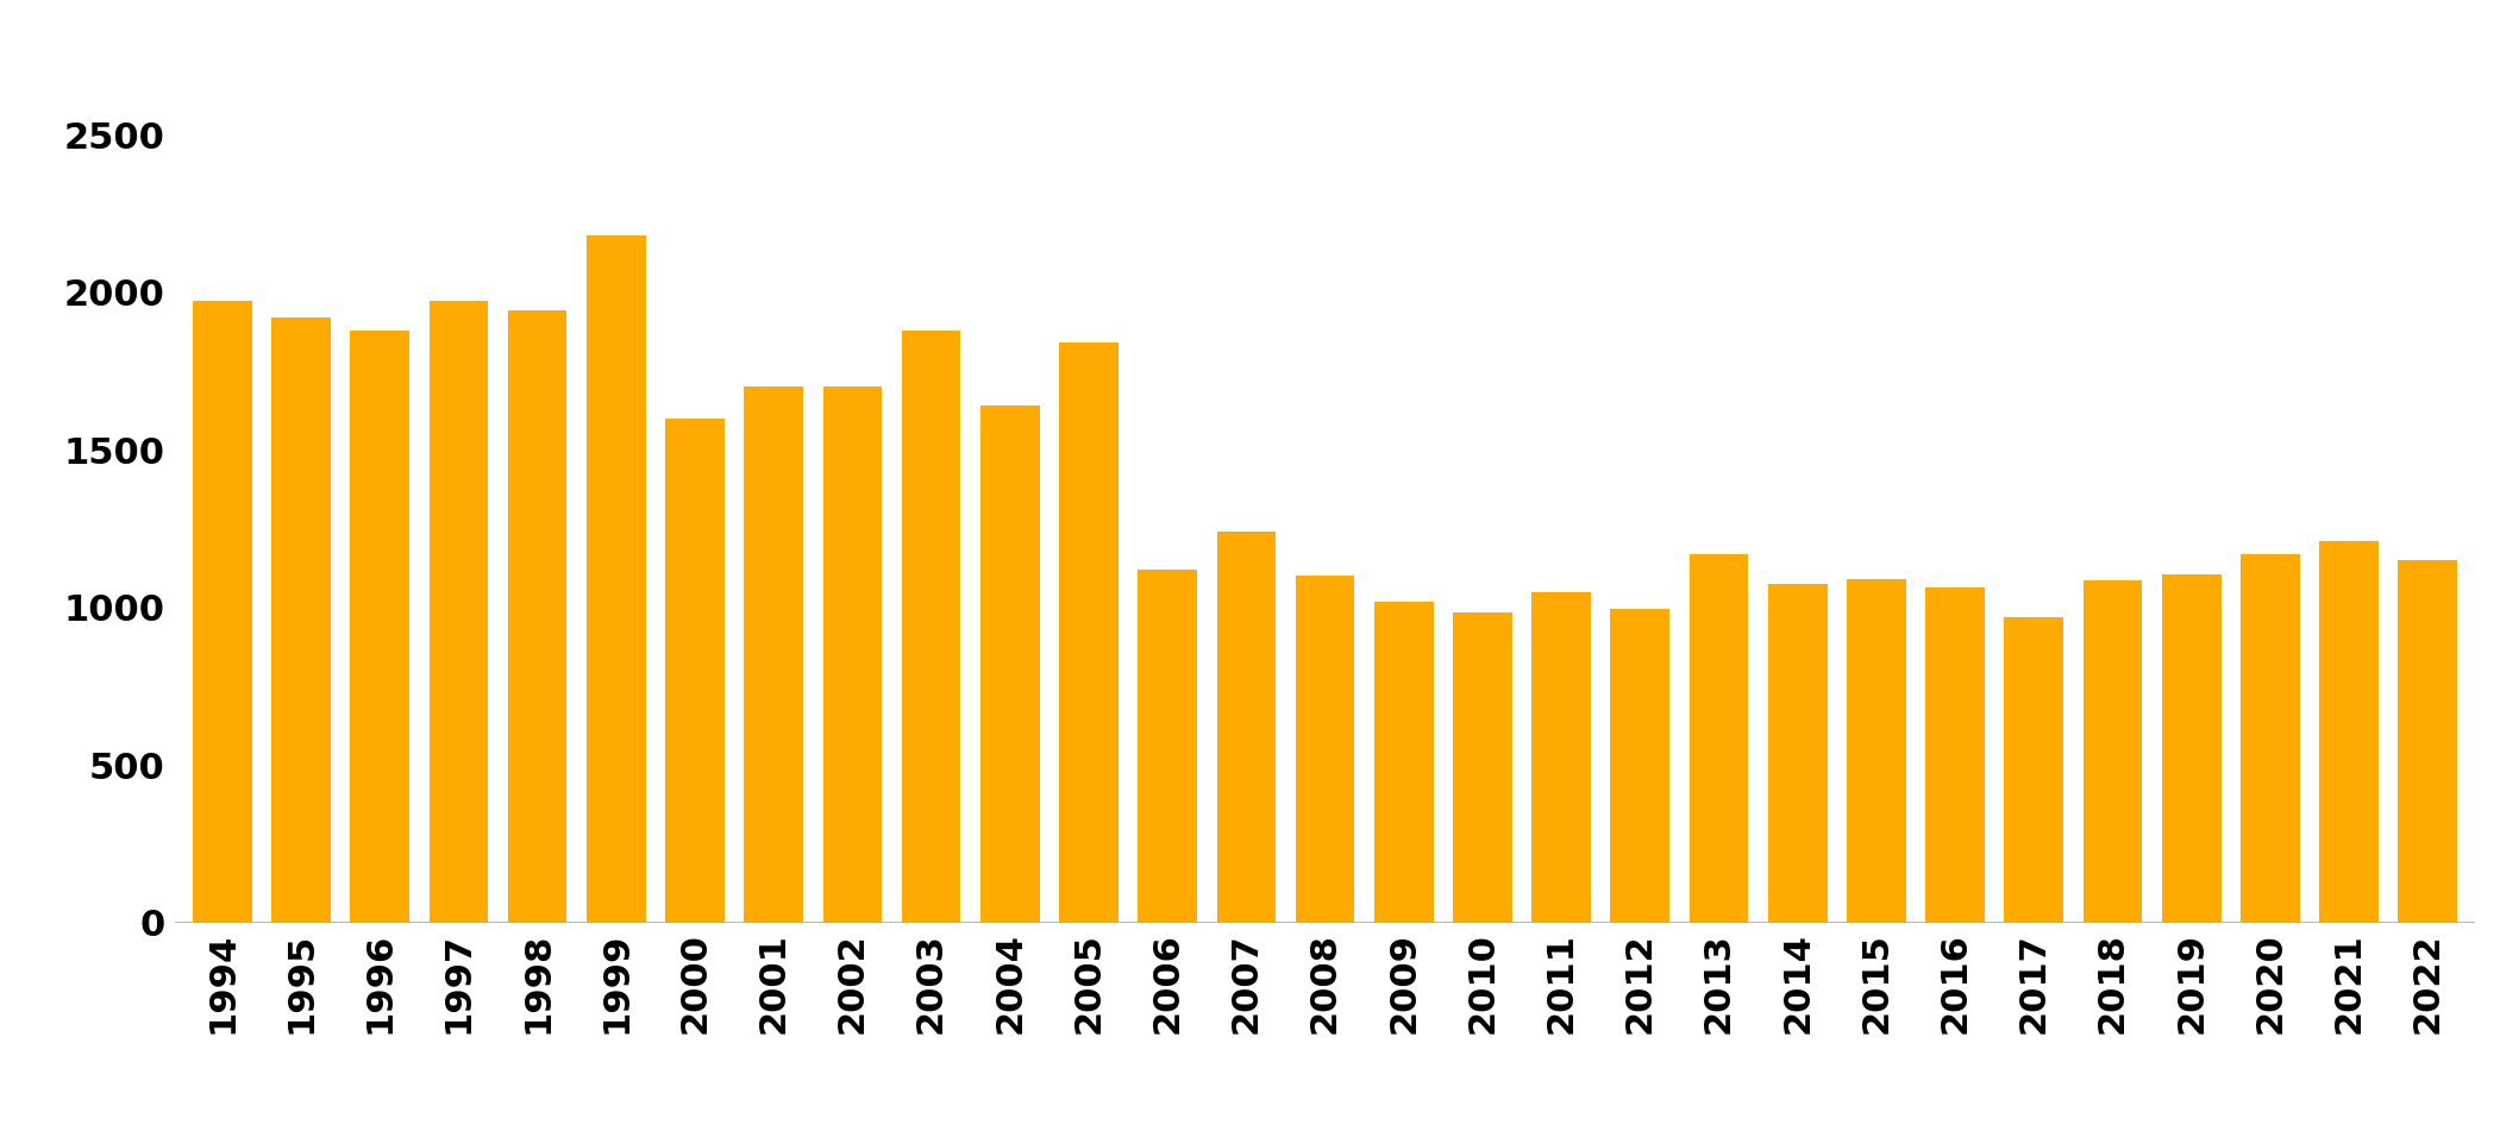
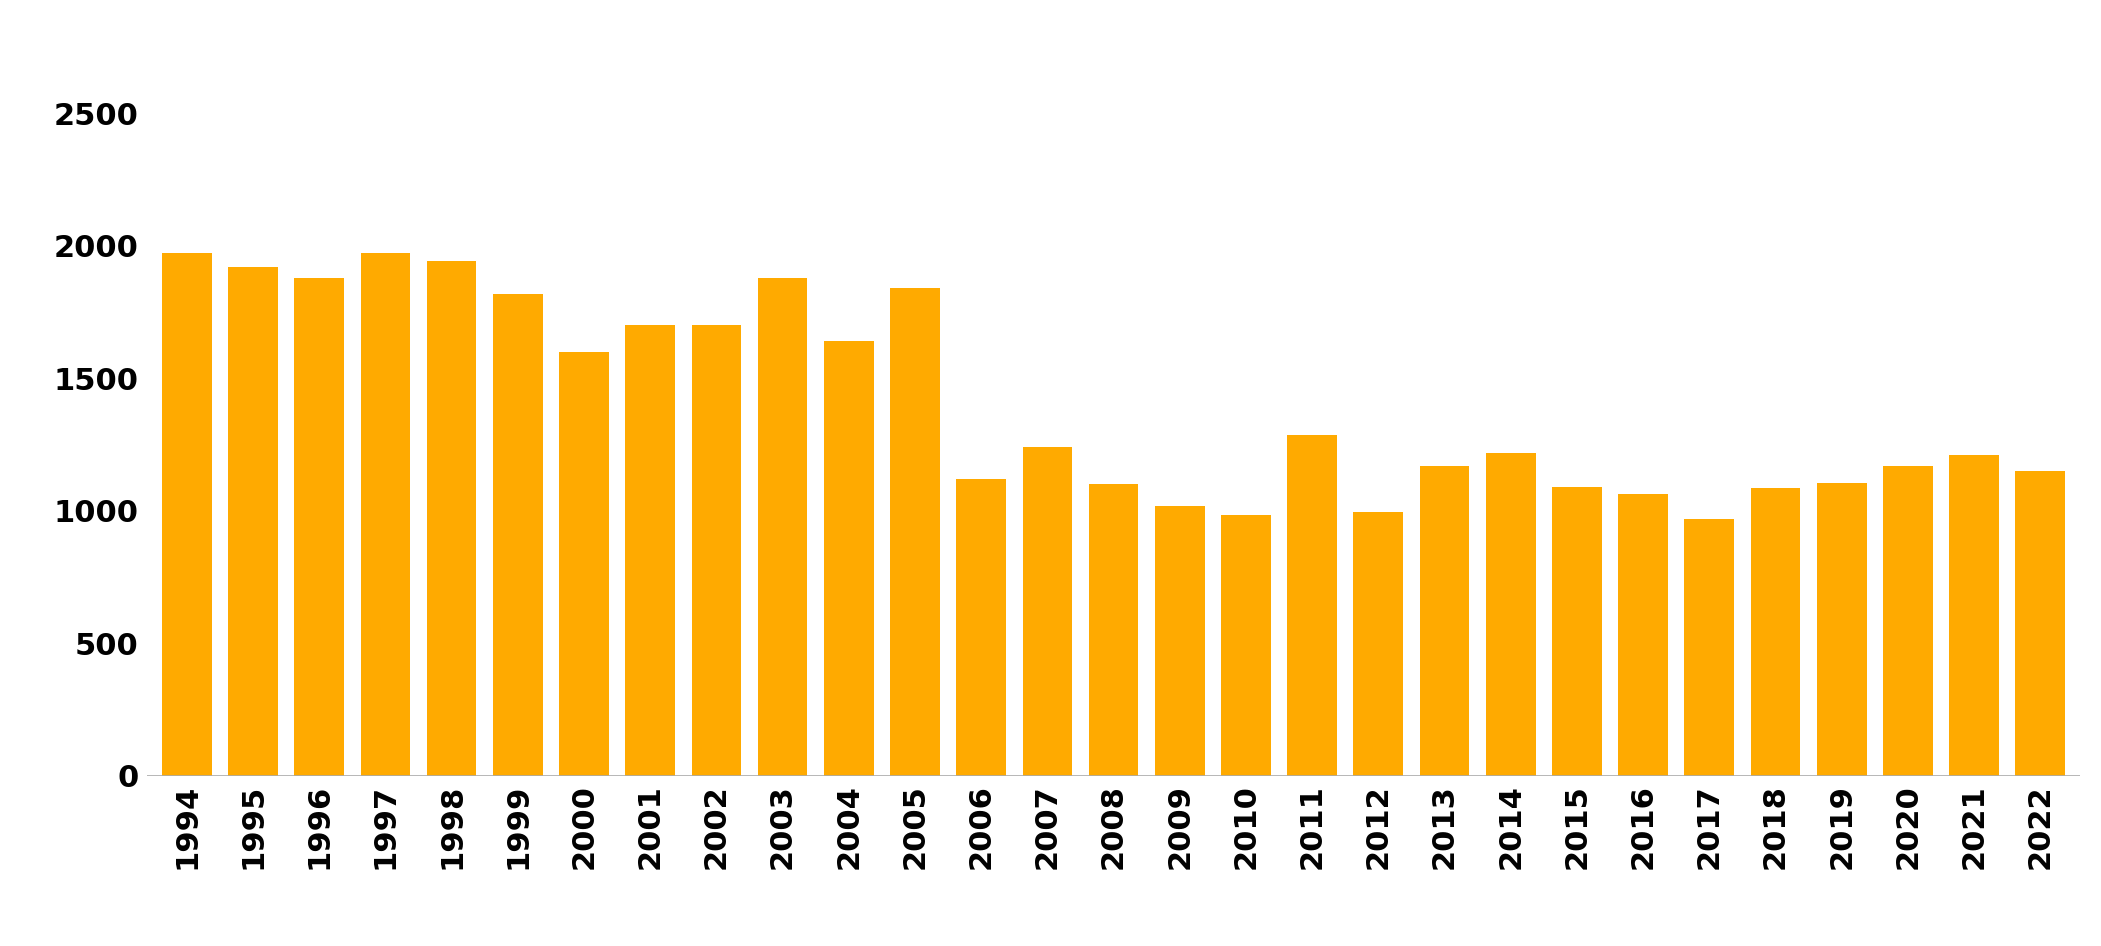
1999: 2180 -> 1820
2011: 1050 -> 1285
2014: 1075 -> 1220
